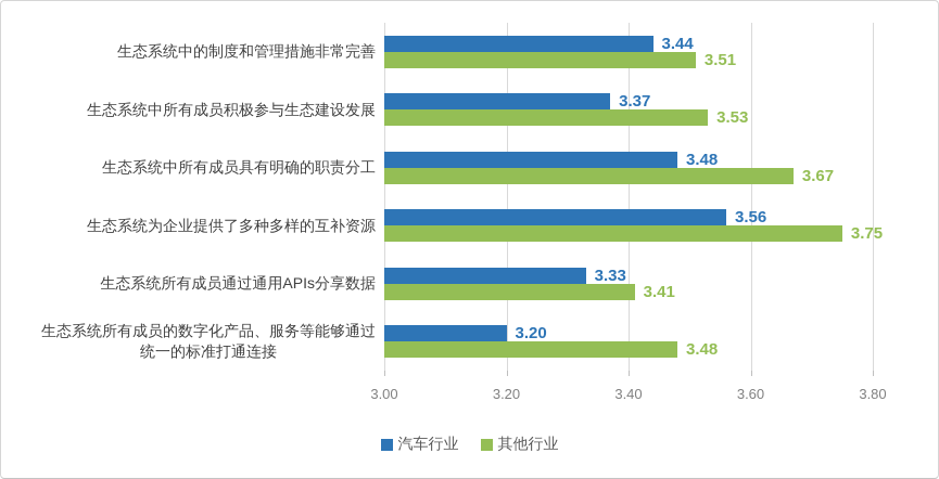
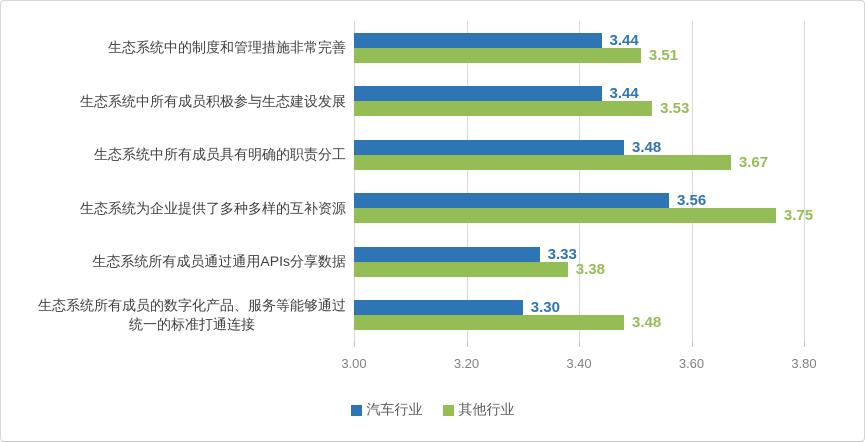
汽车行业/生态系统中所有成员积极参与生态建设发展: 3.37 -> 3.44
其他行业/生态系统所有成员通过通用APIs分享数据: 3.41 -> 3.38
汽车行业/生态系统所有成员的数字化产品、服务等能够通过 统一的标准打通连接: 3.20 -> 3.30
